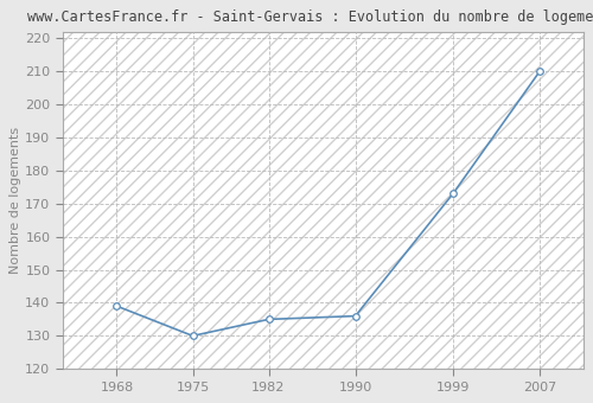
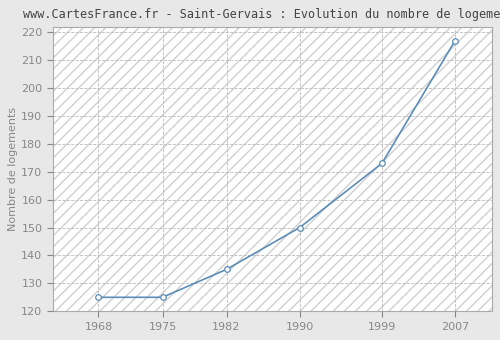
1968: 139 -> 125
1975: 130 -> 125
1990: 136 -> 150
2007: 210 -> 217
